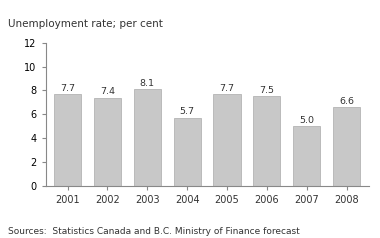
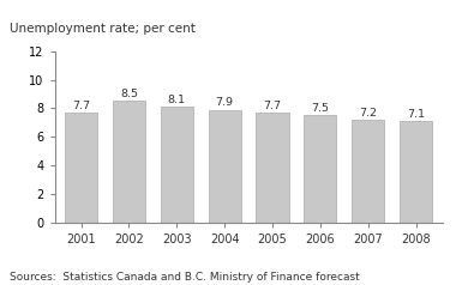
2002: 7.4 -> 8.5
2004: 5.7 -> 7.9
2007: 5.0 -> 7.2
2008: 6.6 -> 7.1
